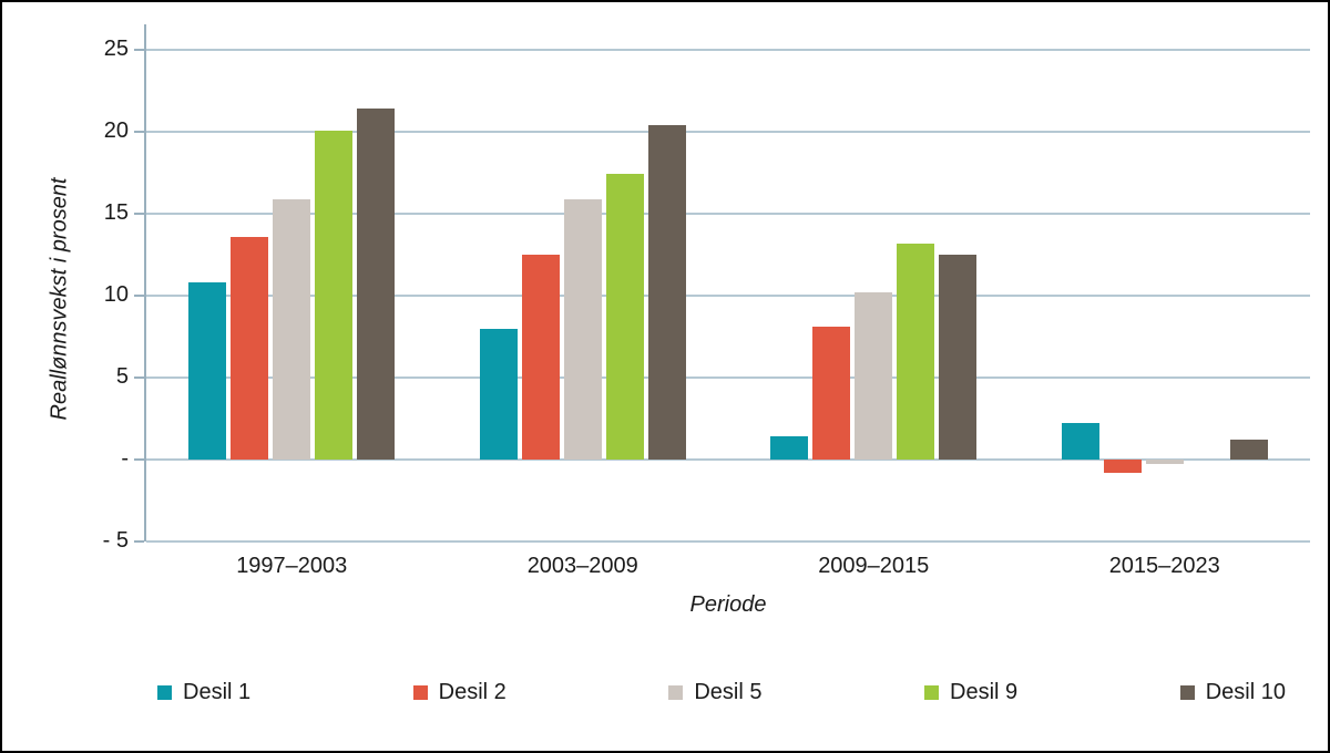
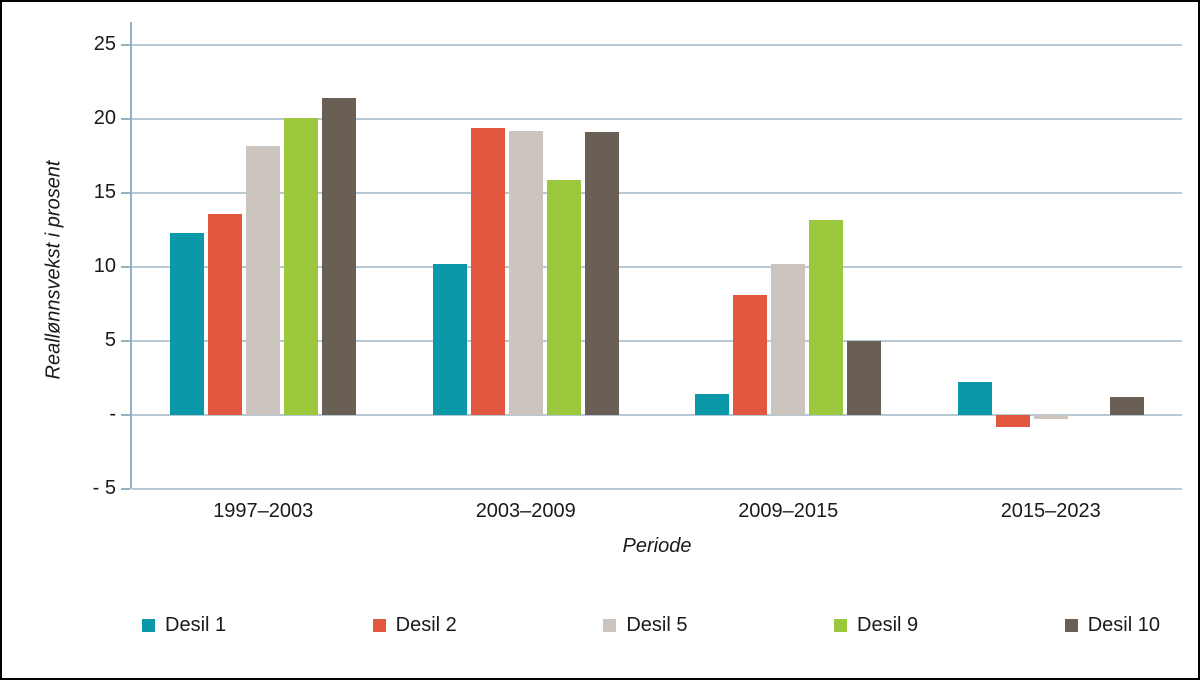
Desil 1/1997–2003: 10.8 -> 12.3
Desil 5/1997–2003: 15.9 -> 18.2
Desil 1/2003–2009: 8.0 -> 10.2
Desil 2/2003–2009: 12.5 -> 19.4
Desil 5/2003–2009: 15.9 -> 19.2
Desil 9/2003–2009: 17.4 -> 15.9
Desil 10/2003–2009: 20.4 -> 19.1
Desil 10/2009–2015: 12.5 -> 5.0
